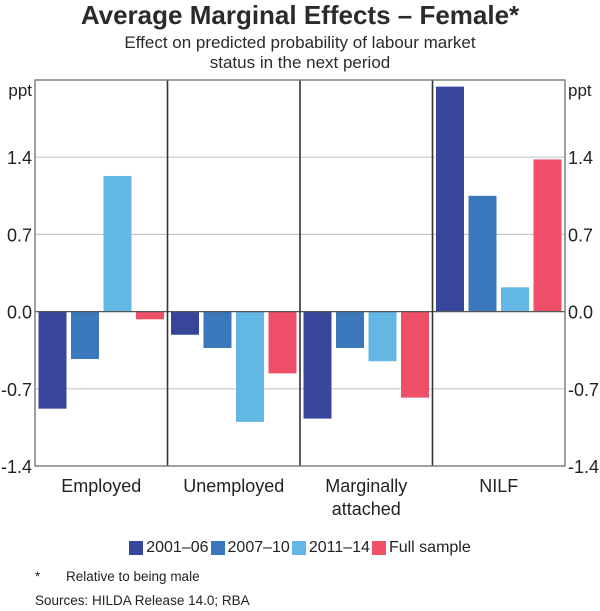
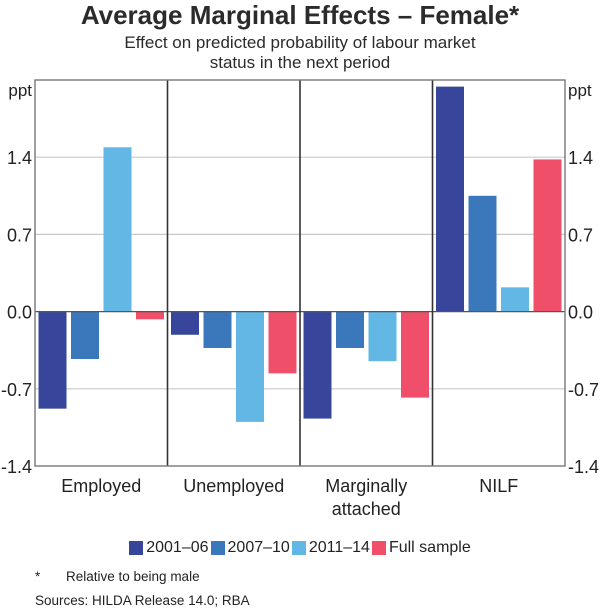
2011–14/Employed: 1.23 -> 1.49
